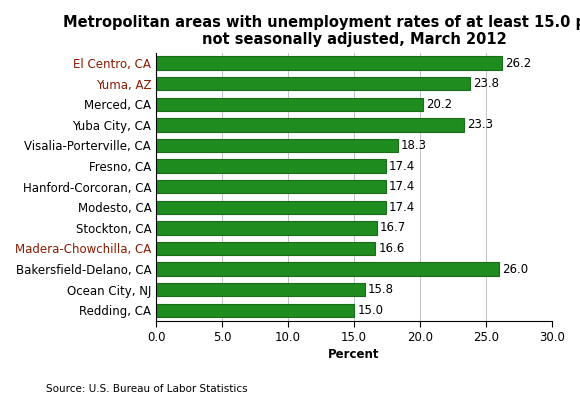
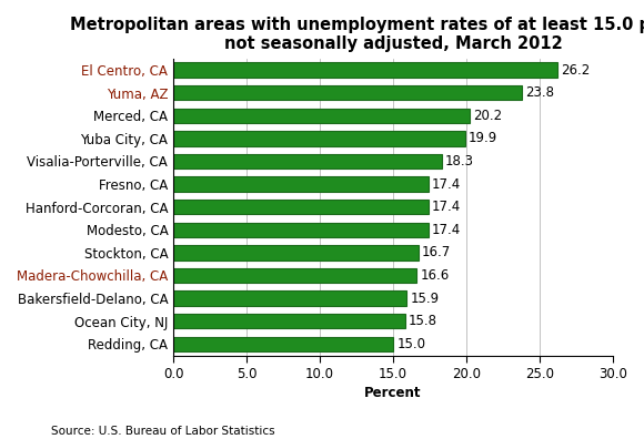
Yuba City, CA: 23.3 -> 19.9
Bakersfield-Delano, CA: 26.0 -> 15.9
